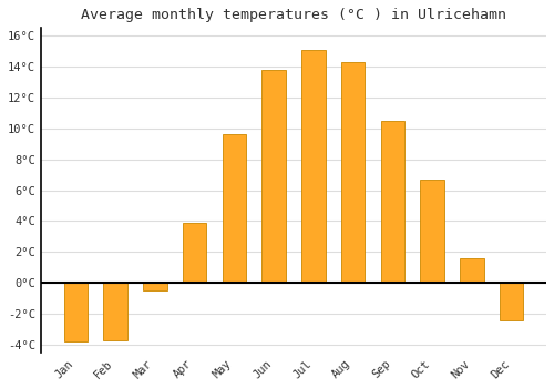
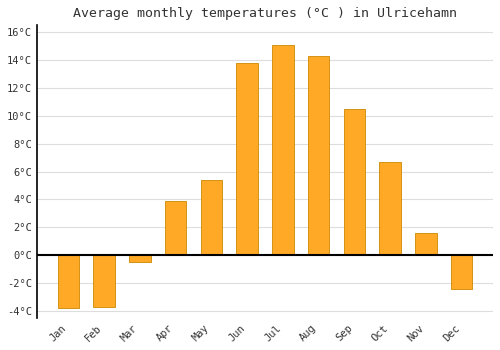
May: 9.6°C -> 5.4°C
